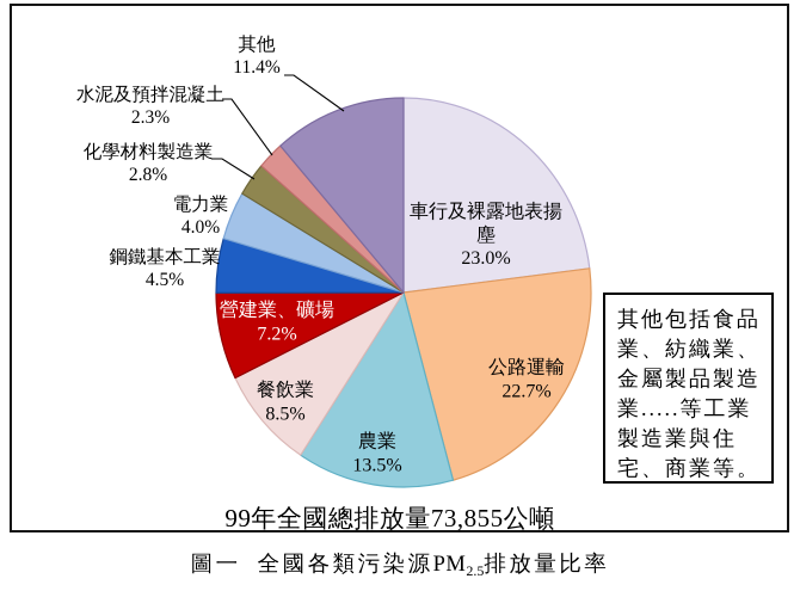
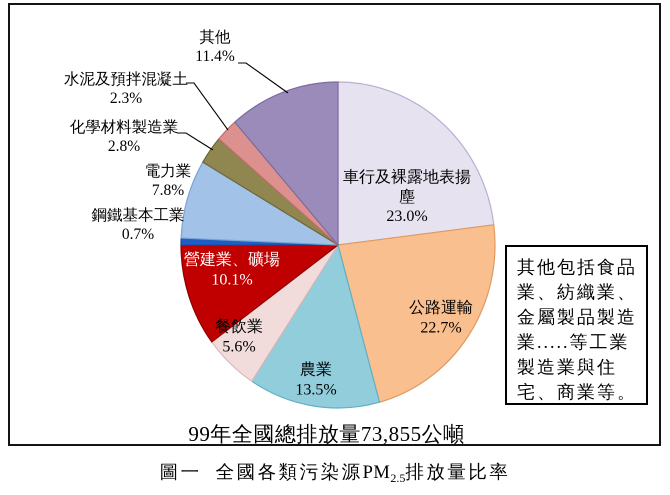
餐飲業: 8.5% -> 5.6%
營建業、礦場: 7.2% -> 10.1%
鋼鐵基本工業: 4.5% -> 0.7%
電力業: 4.0% -> 7.8%
